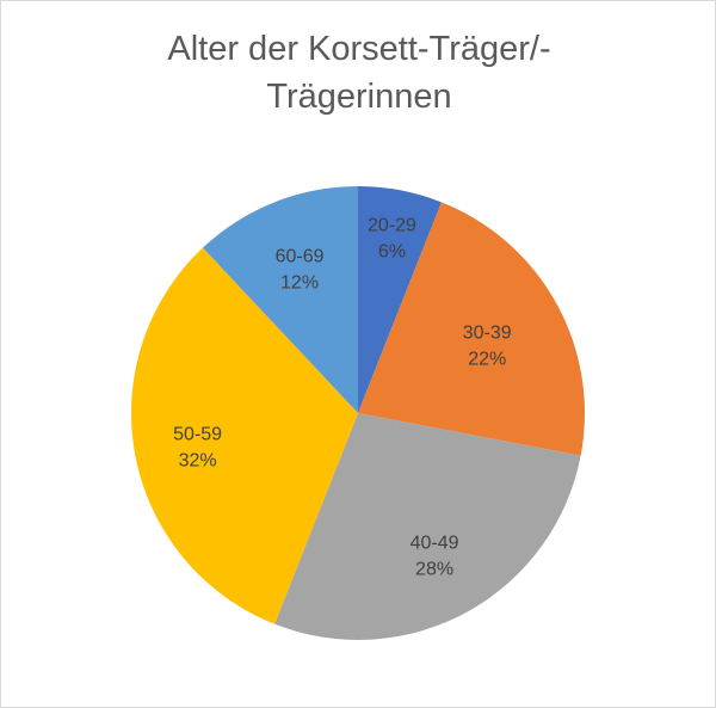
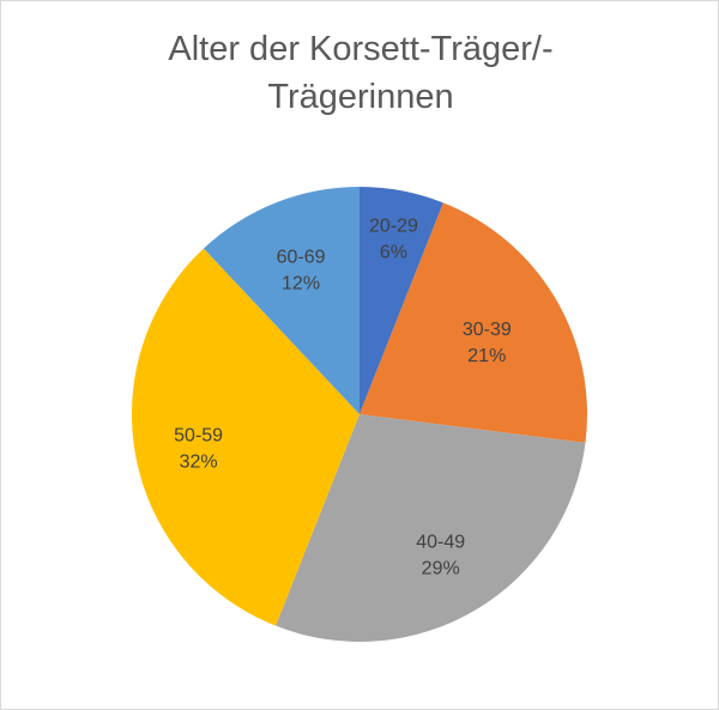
30-39: 22% -> 21%
40-49: 28% -> 29%
